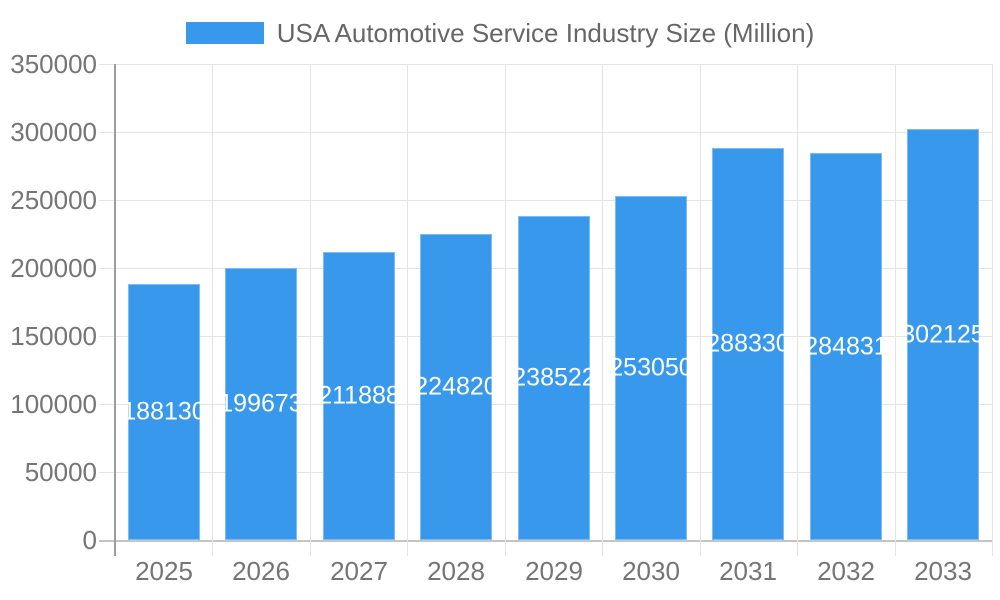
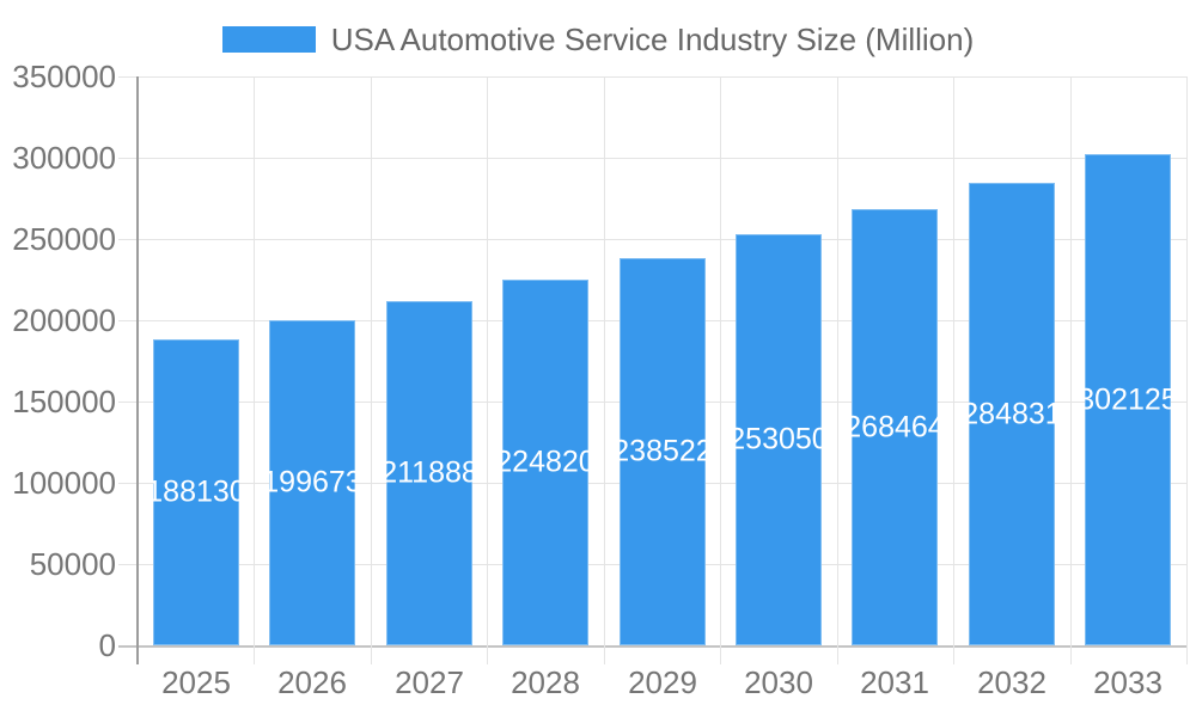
2031: 288330 -> 268464
